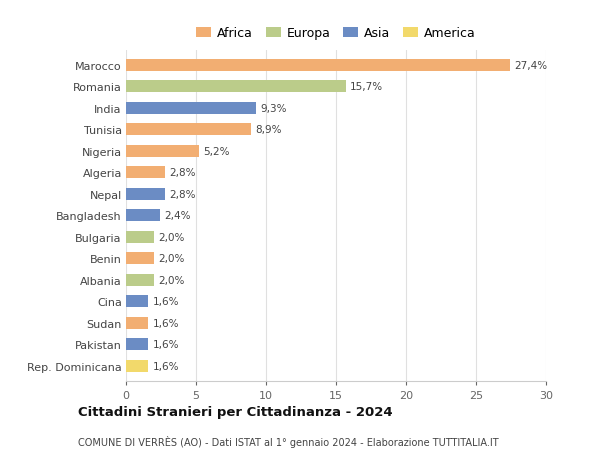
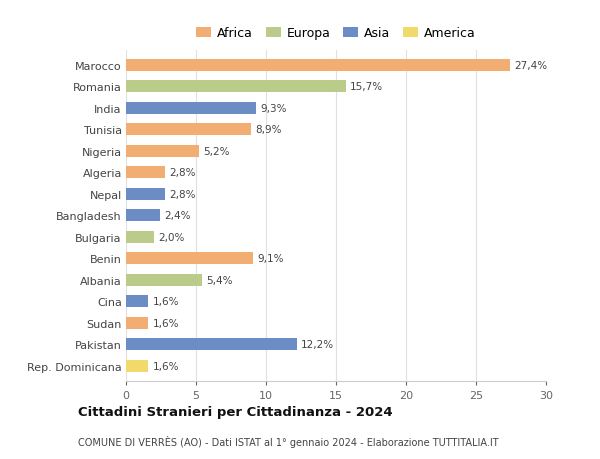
Benin: 2,0% -> 9,1%
Albania: 2,0% -> 5,4%
Pakistan: 1,6% -> 12,2%
